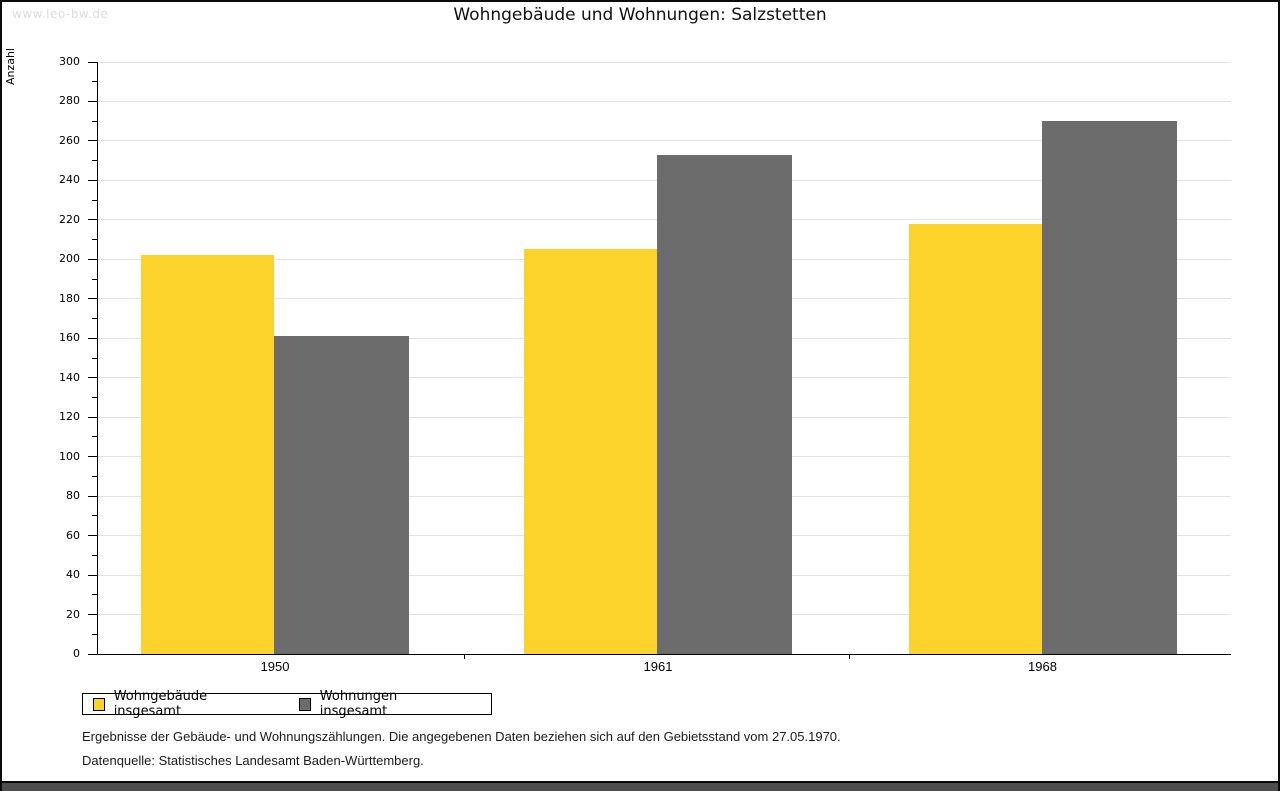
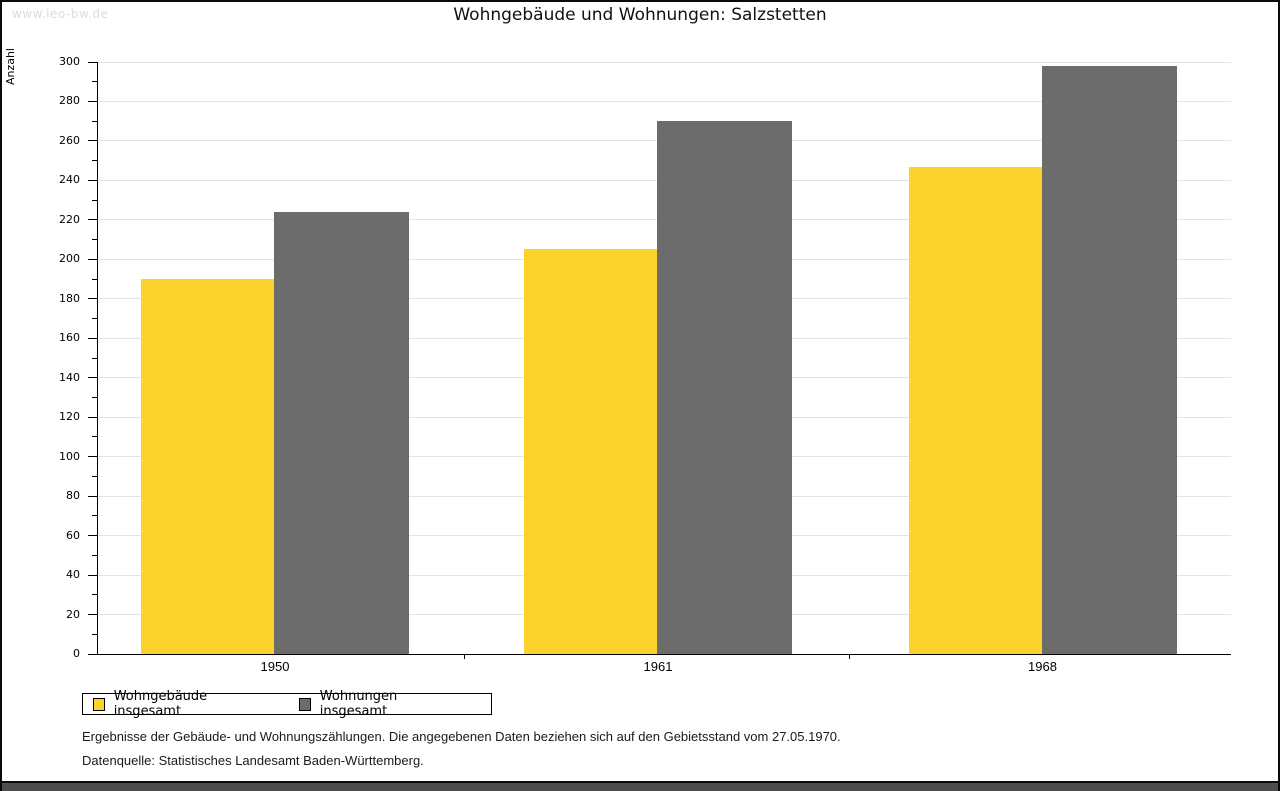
Wohngebäude insgesamt/1950: 202 -> 190
Wohnungen insgesamt/1950: 161 -> 224
Wohnungen insgesamt/1961: 253 -> 270
Wohngebäude insgesamt/1968: 218 -> 247
Wohnungen insgesamt/1968: 270 -> 298
